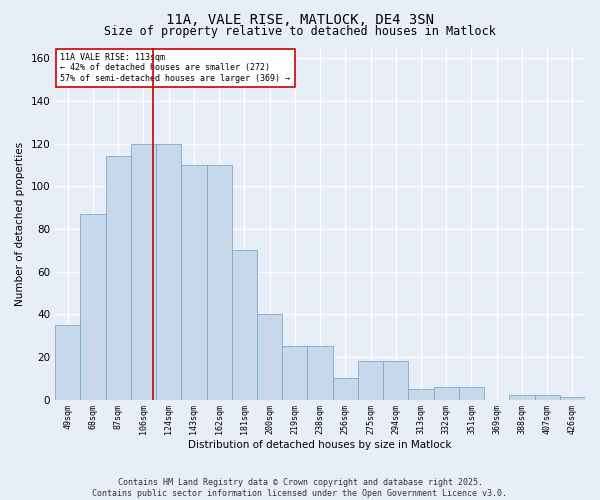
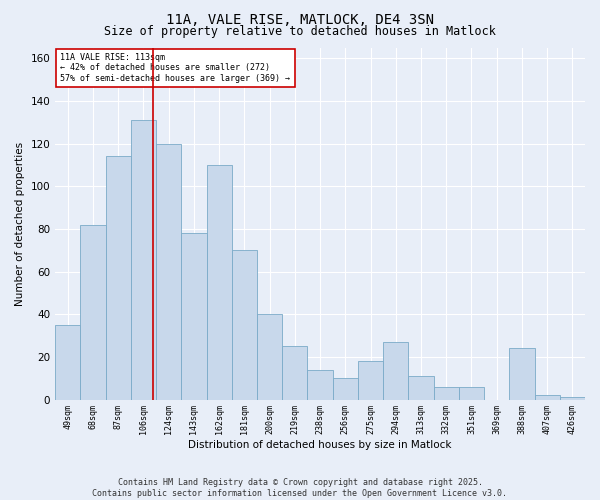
68sqm: 87 -> 82
106sqm: 120 -> 131
143sqm: 110 -> 78
238sqm: 25 -> 14
294sqm: 18 -> 27
313sqm: 5 -> 11
388sqm: 2 -> 24
